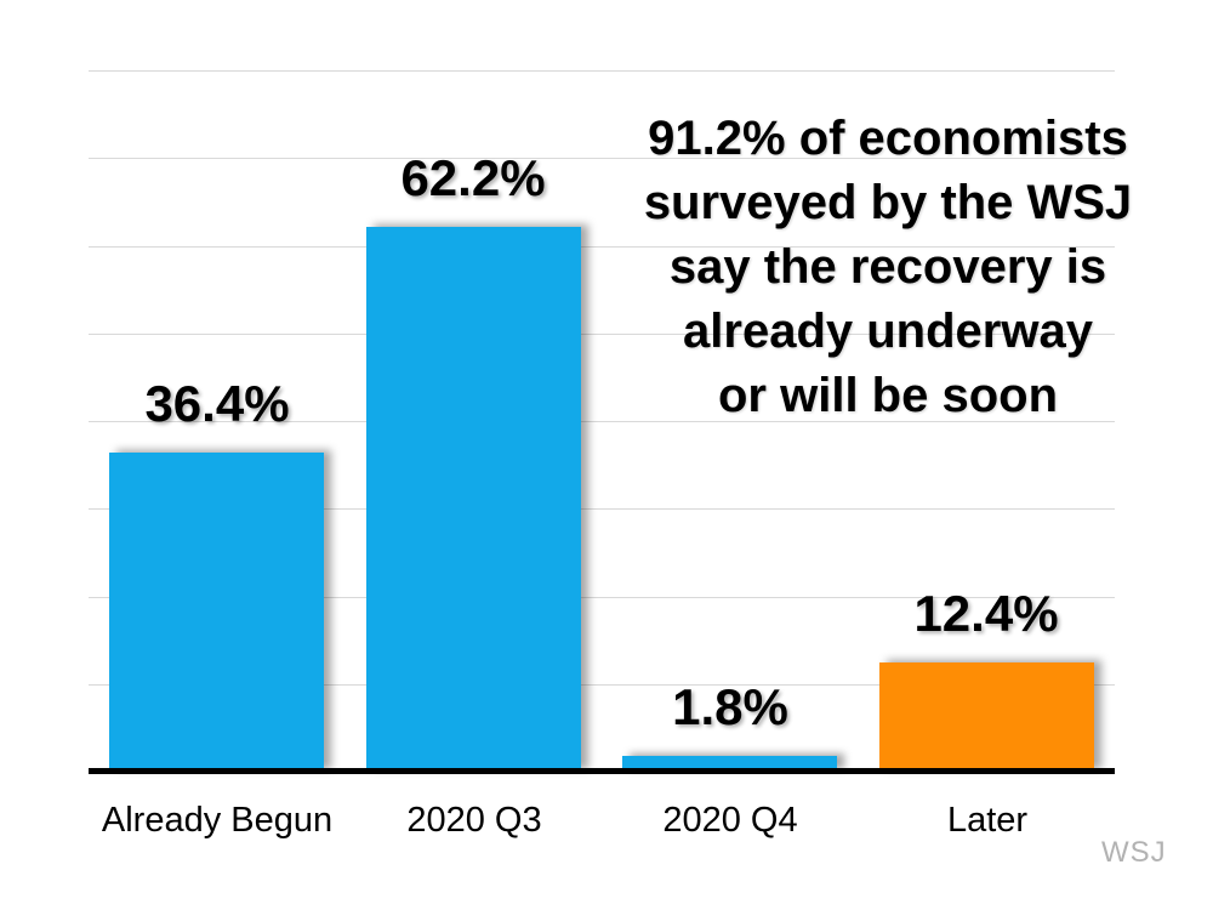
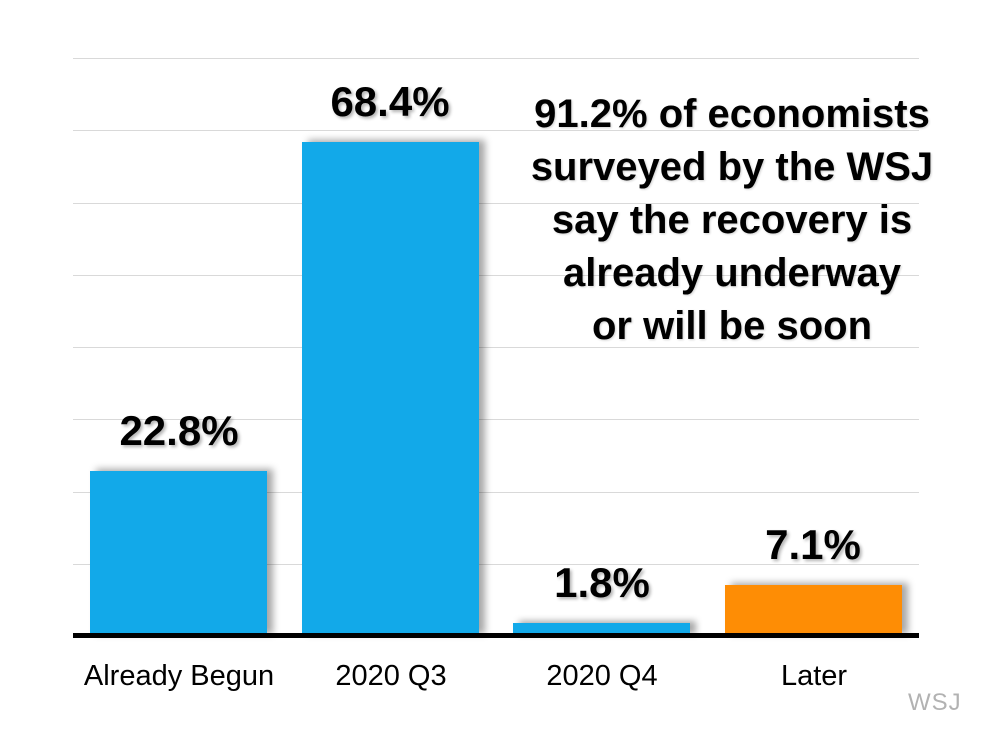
Already Begun: 36.4% -> 22.8%
2020 Q3: 62.2% -> 68.4%
Later: 12.4% -> 7.1%
